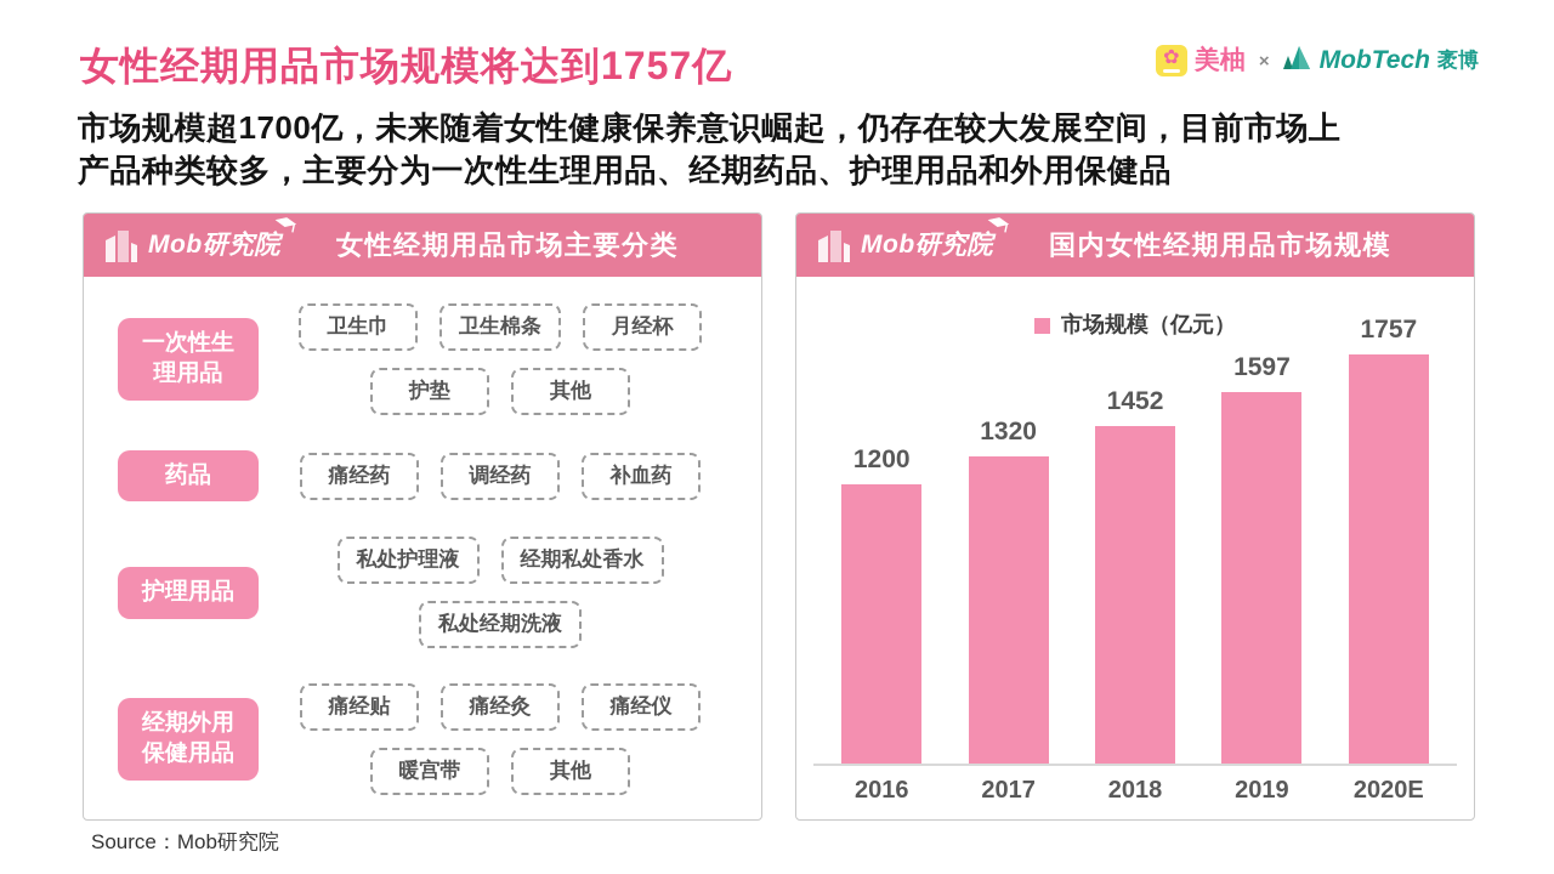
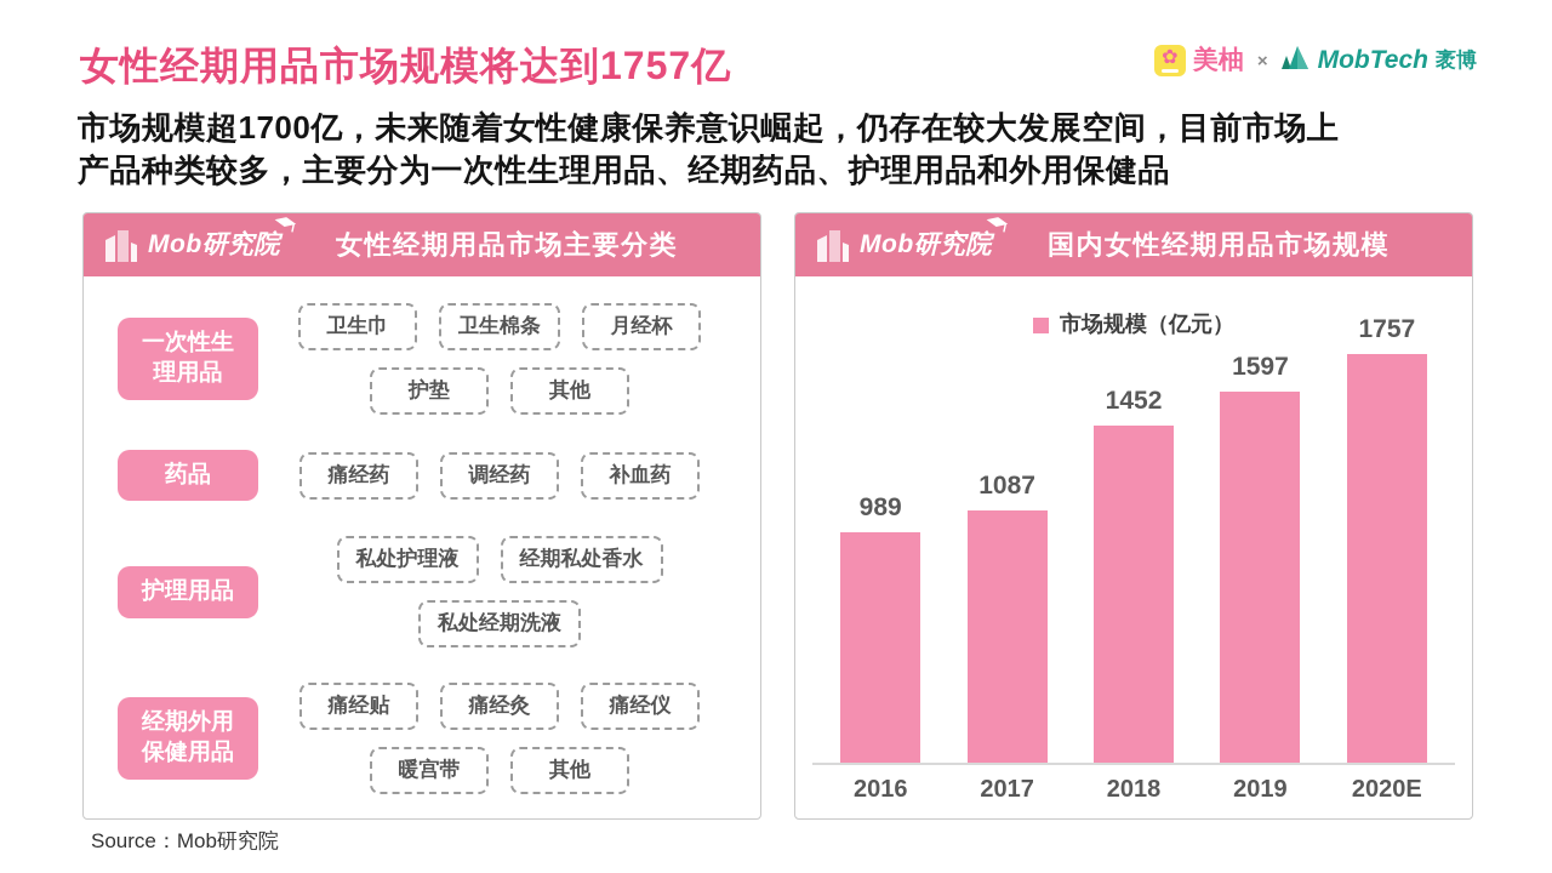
2016: 1200 -> 989
2017: 1320 -> 1087
